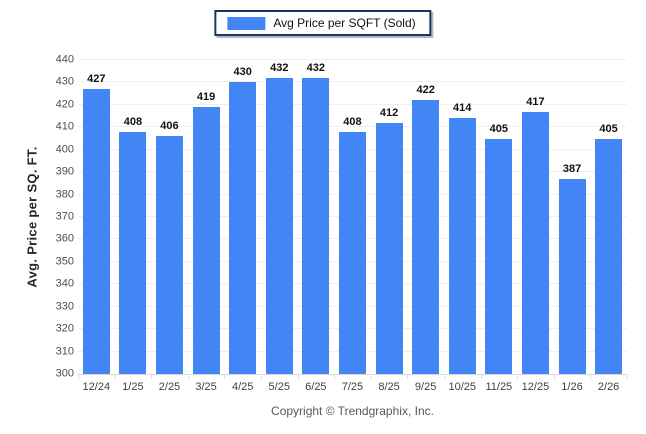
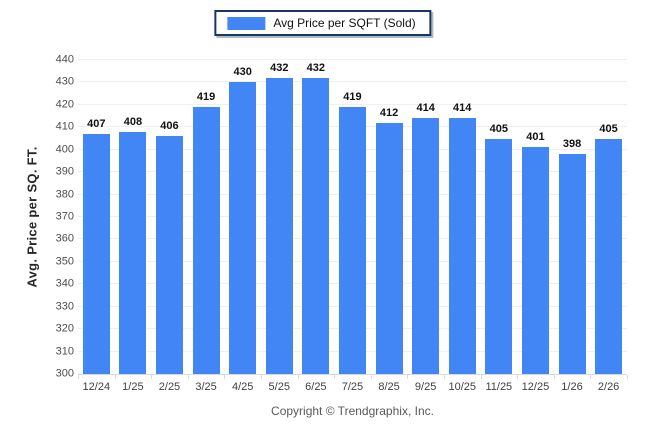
12/24: 427 -> 407
7/25: 408 -> 419
9/25: 422 -> 414
12/25: 417 -> 401
1/26: 387 -> 398
